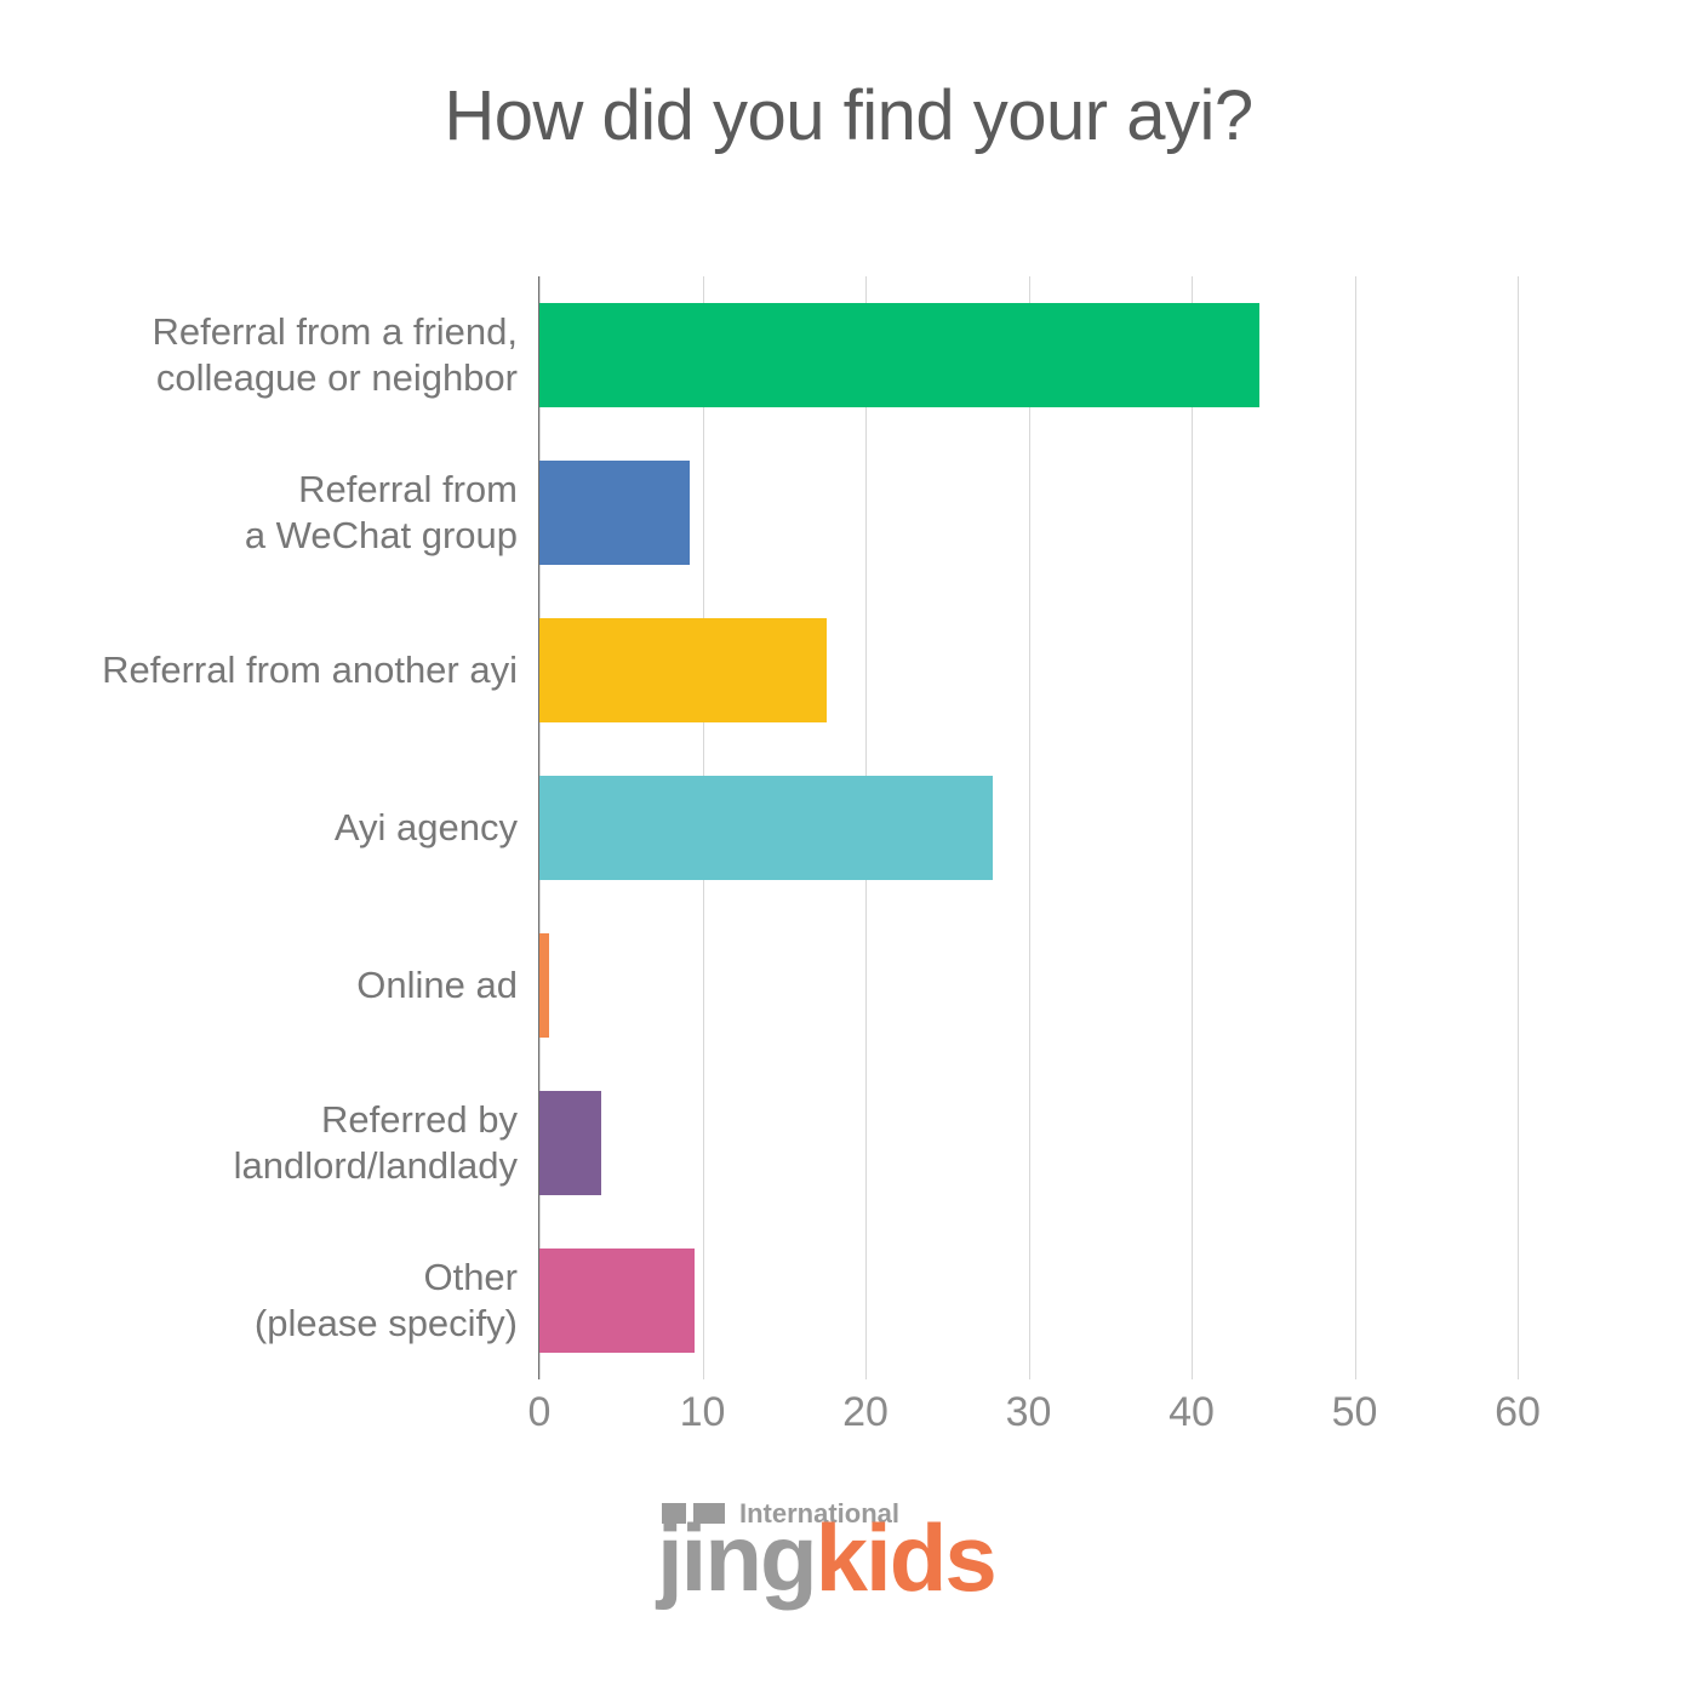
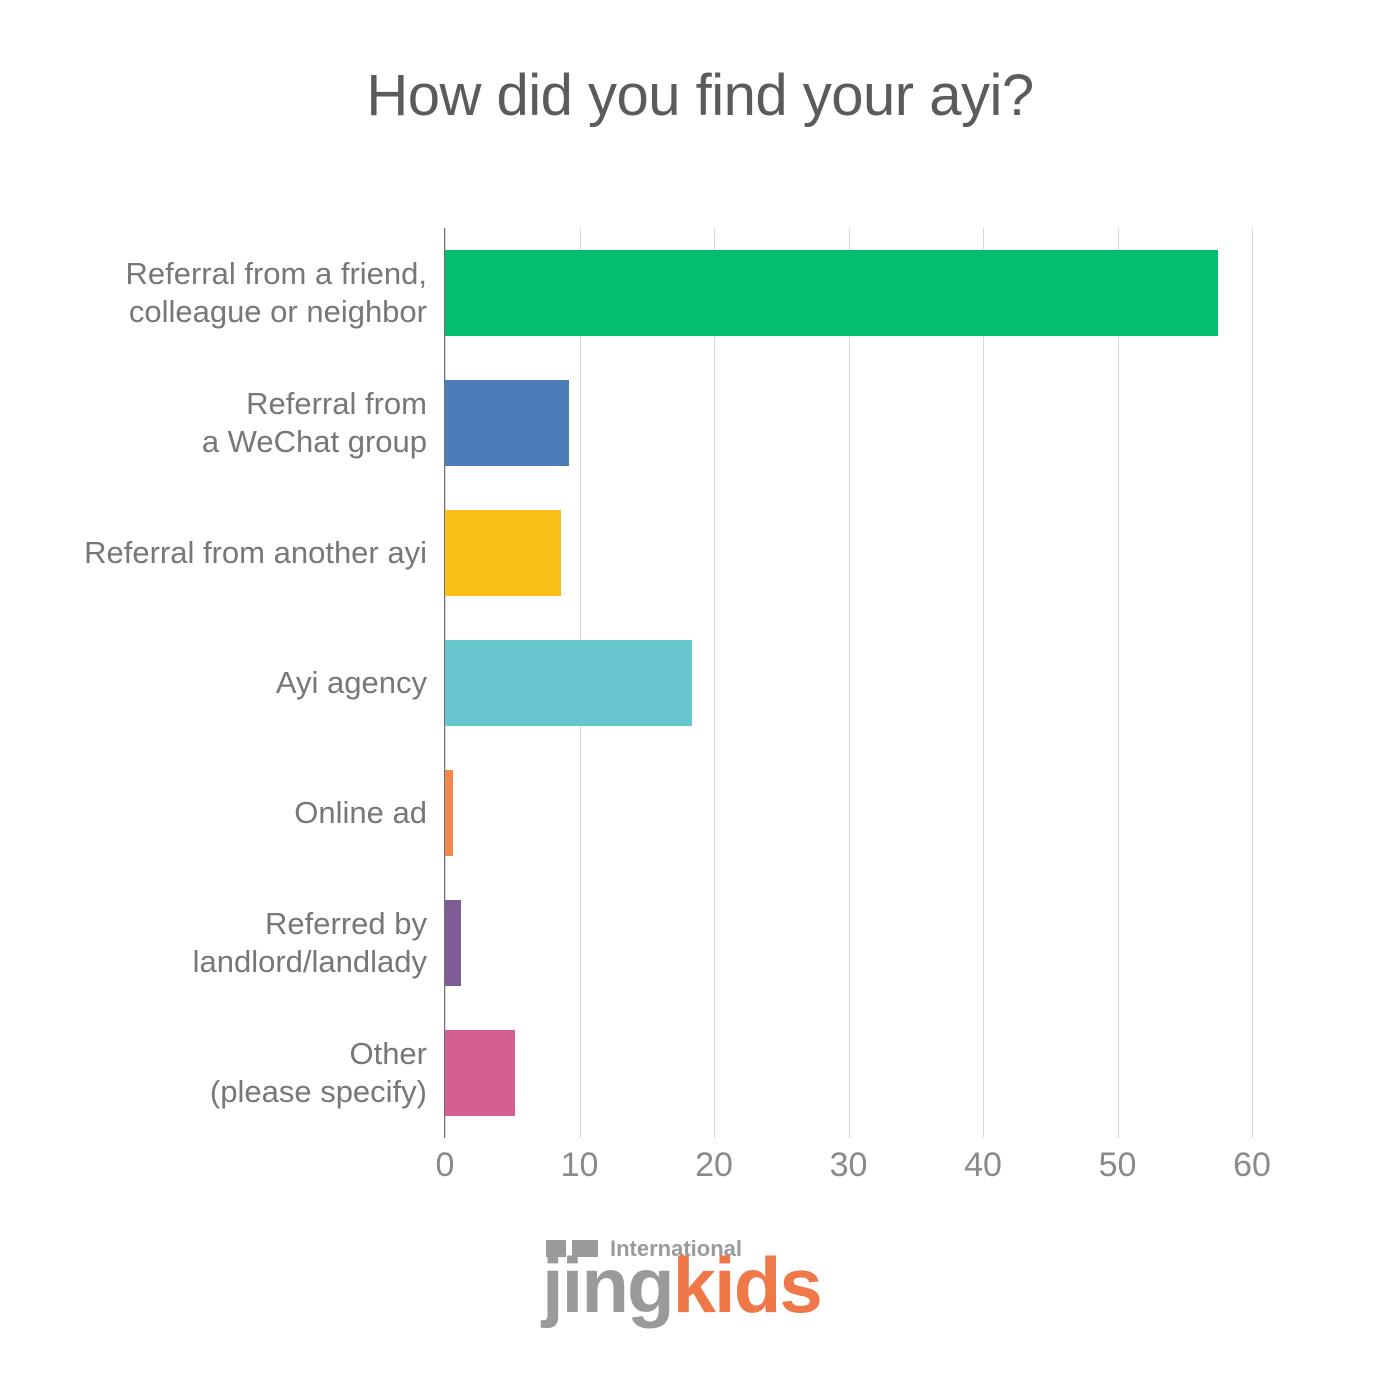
Referral from a friend, colleague or neighbor: 44.2 -> 57.5
Referral from another ayi: 17.6 -> 8.6
Ayi agency: 27.8 -> 18.4
Referred by landlord/landlady: 3.8 -> 1.2
Other (please specify): 9.5 -> 5.2
